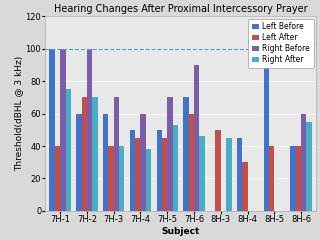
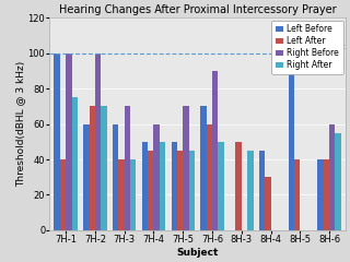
Right After/7H-4: 38 -> 50
Right After/7H-5: 53 -> 45
Right After/7H-6: 46 -> 50
